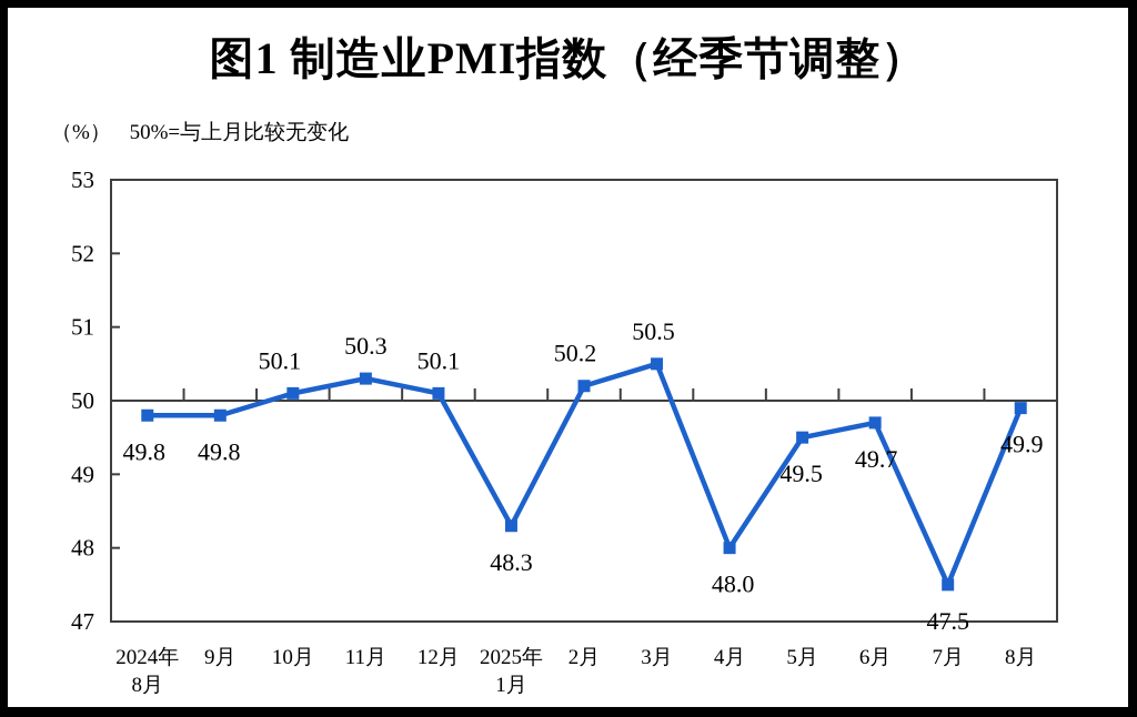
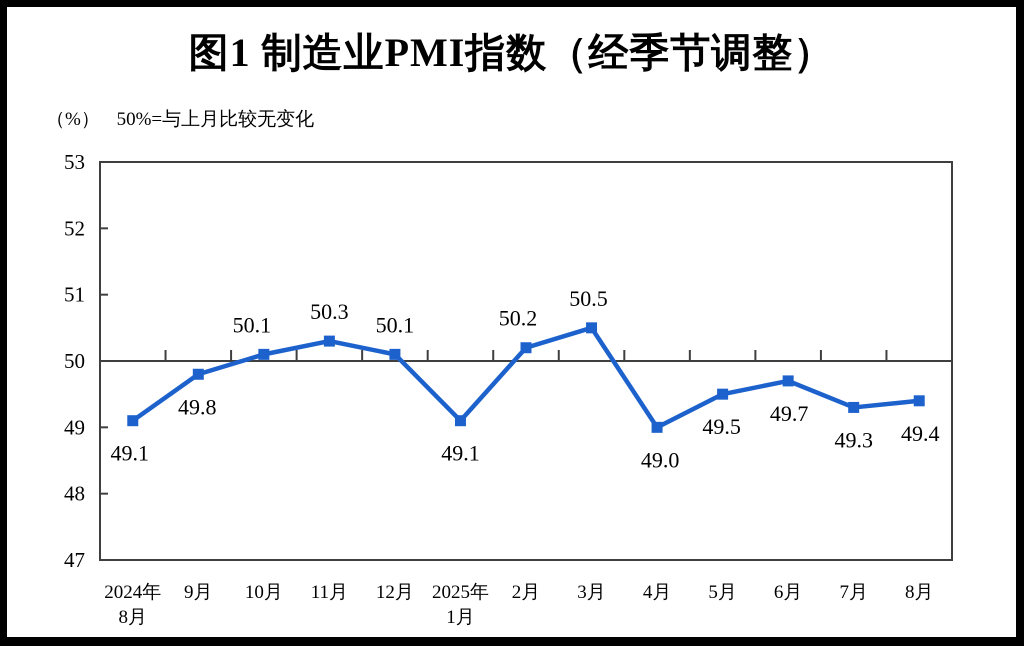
2024年 8月: 49.8 -> 49.1
2025年 1月: 48.3 -> 49.1
4月: 48.0 -> 49.0
7月: 47.5 -> 49.3
8月: 49.9 -> 49.4
